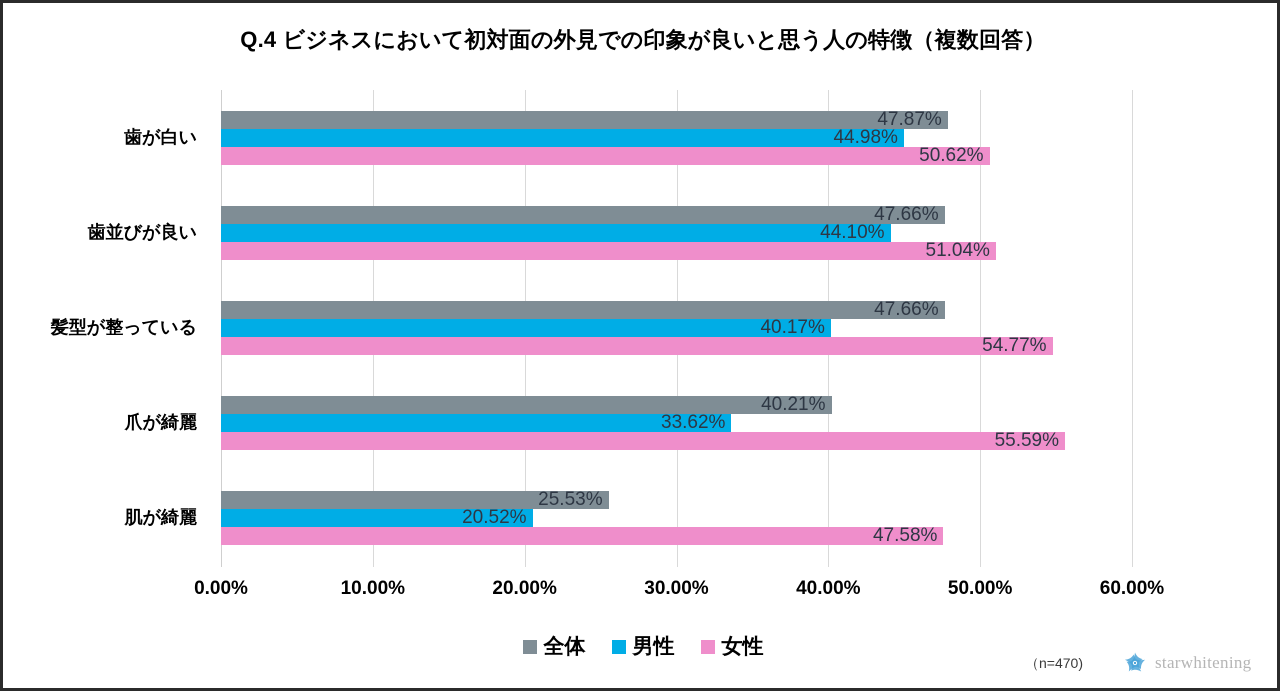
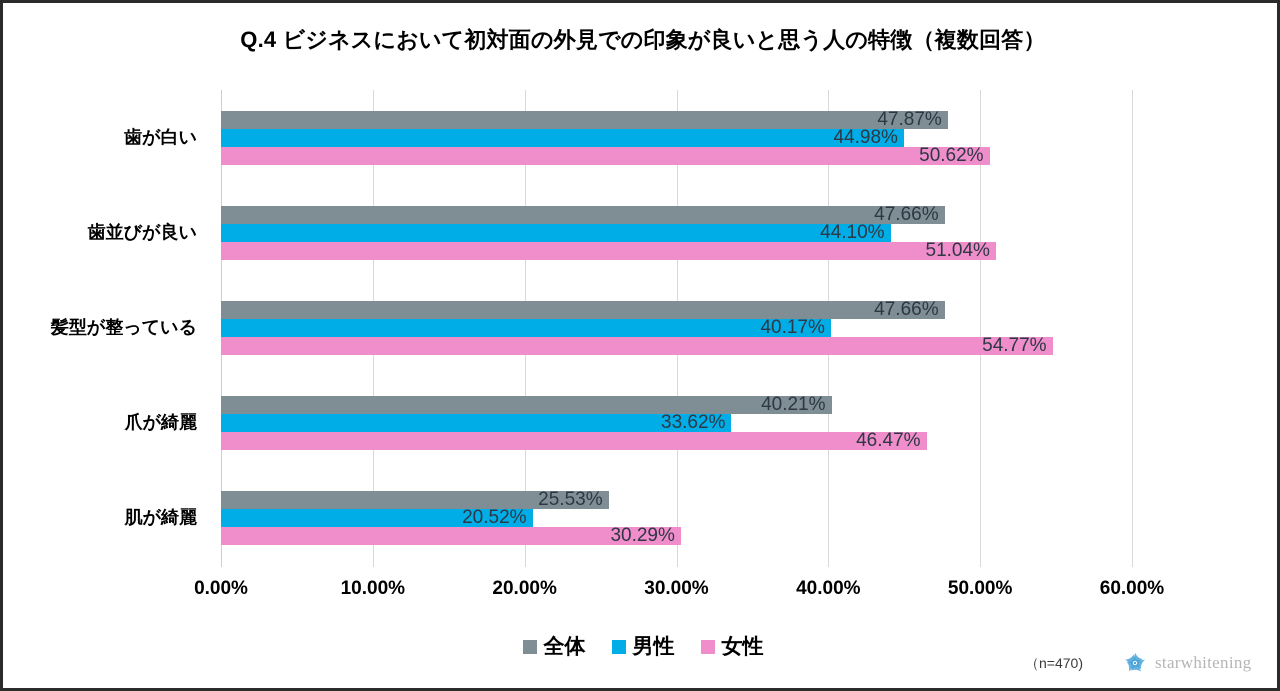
女性/爪が綺麗: 55.59% -> 46.47%
女性/肌が綺麗: 47.58% -> 30.29%
